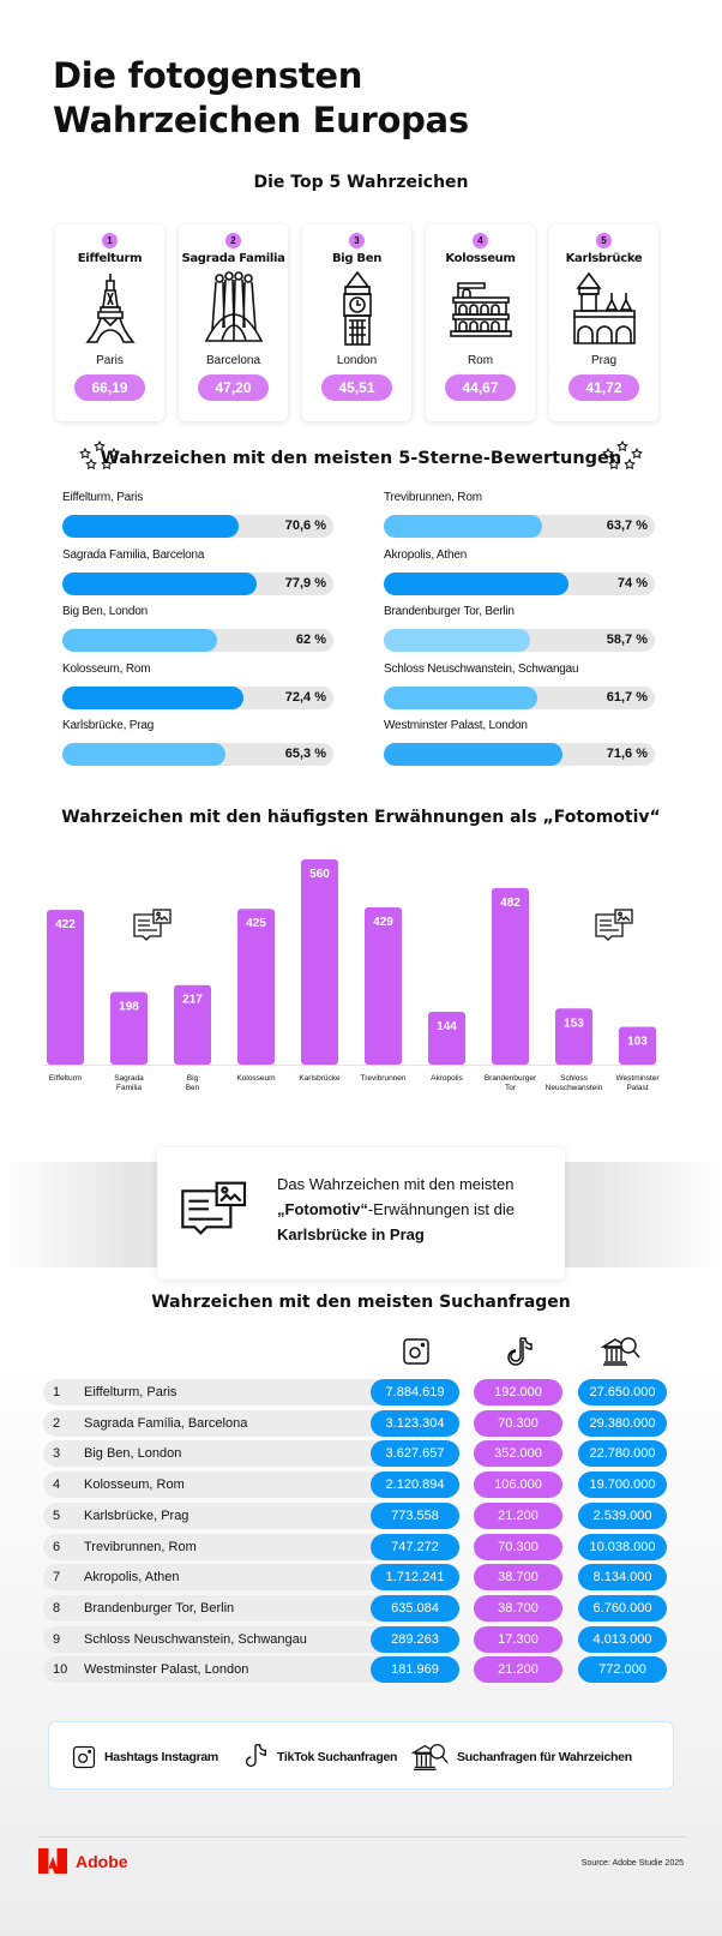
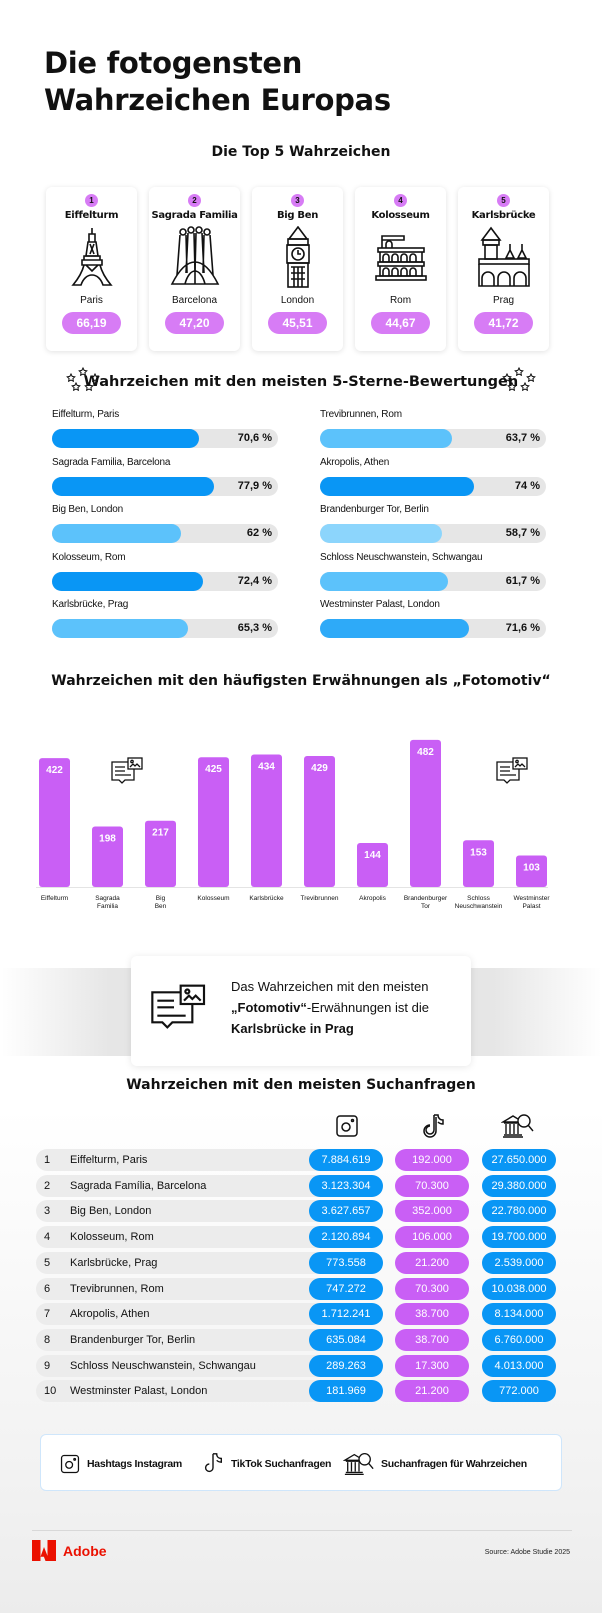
Karlsbrücke: 560 -> 434
